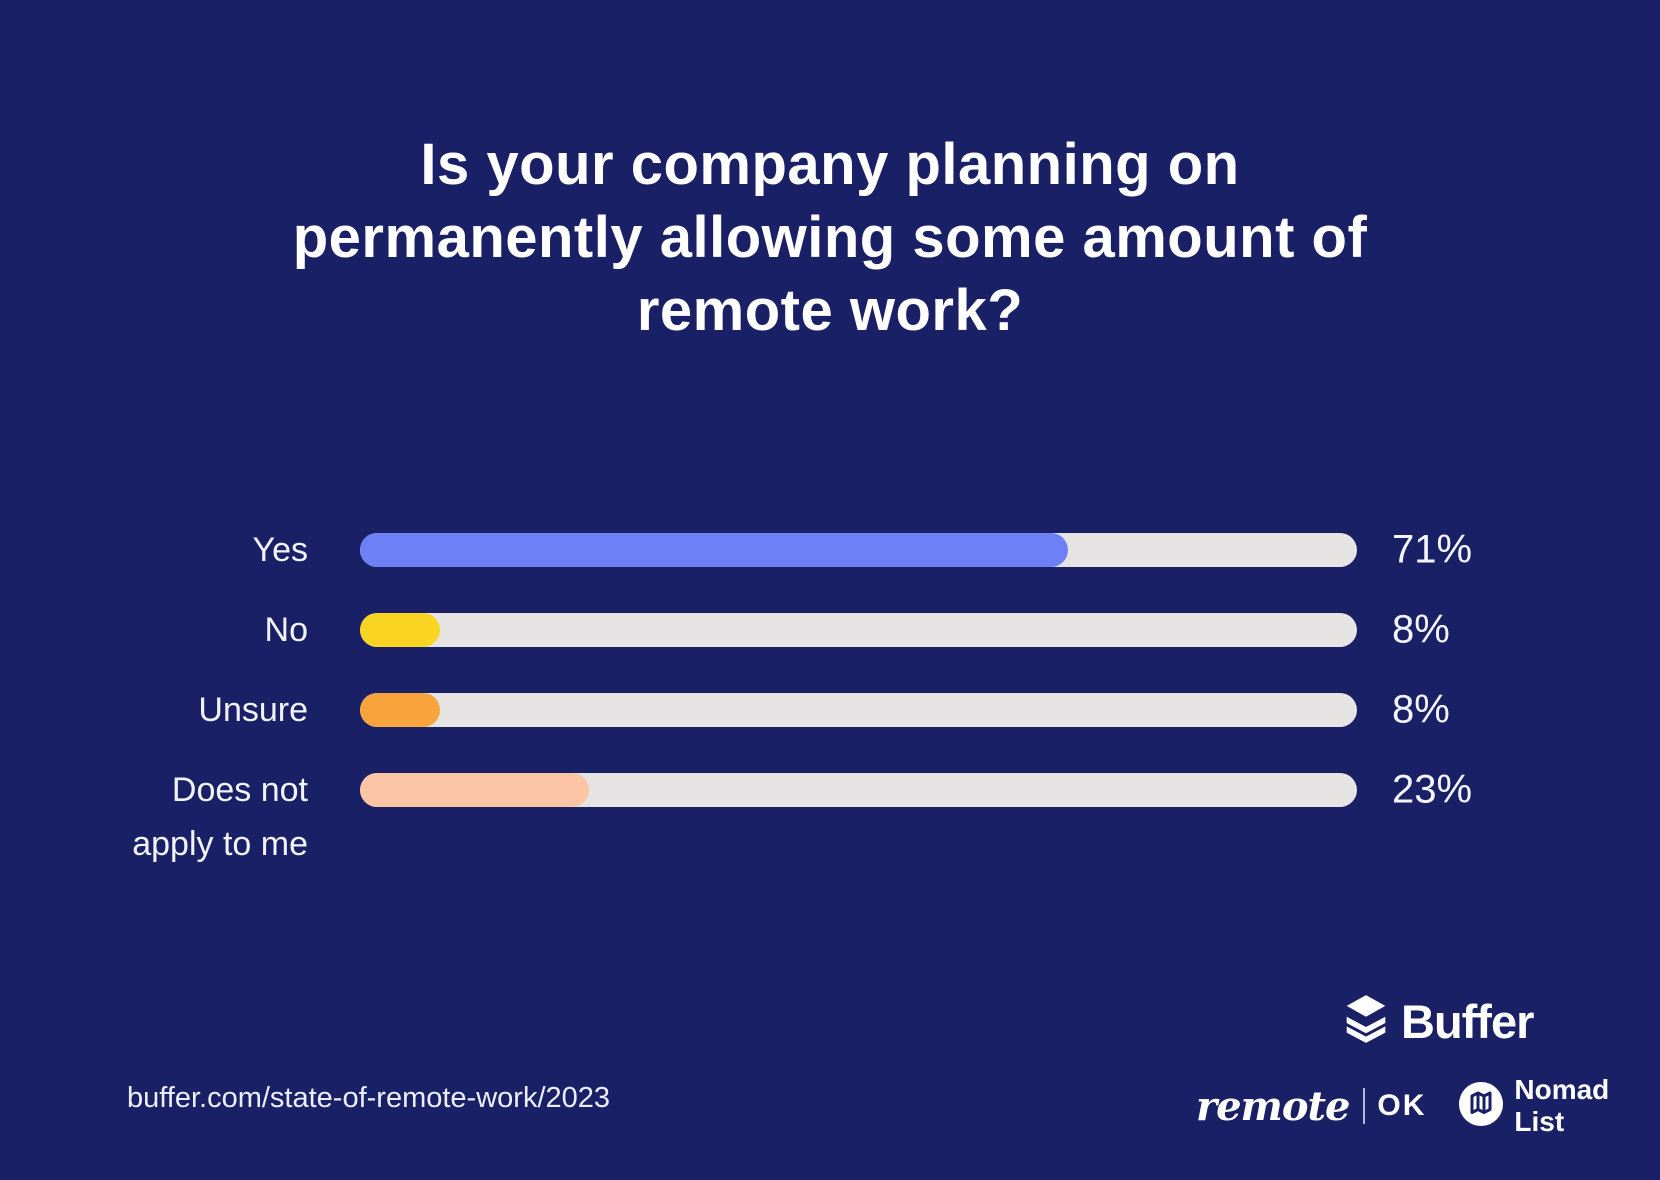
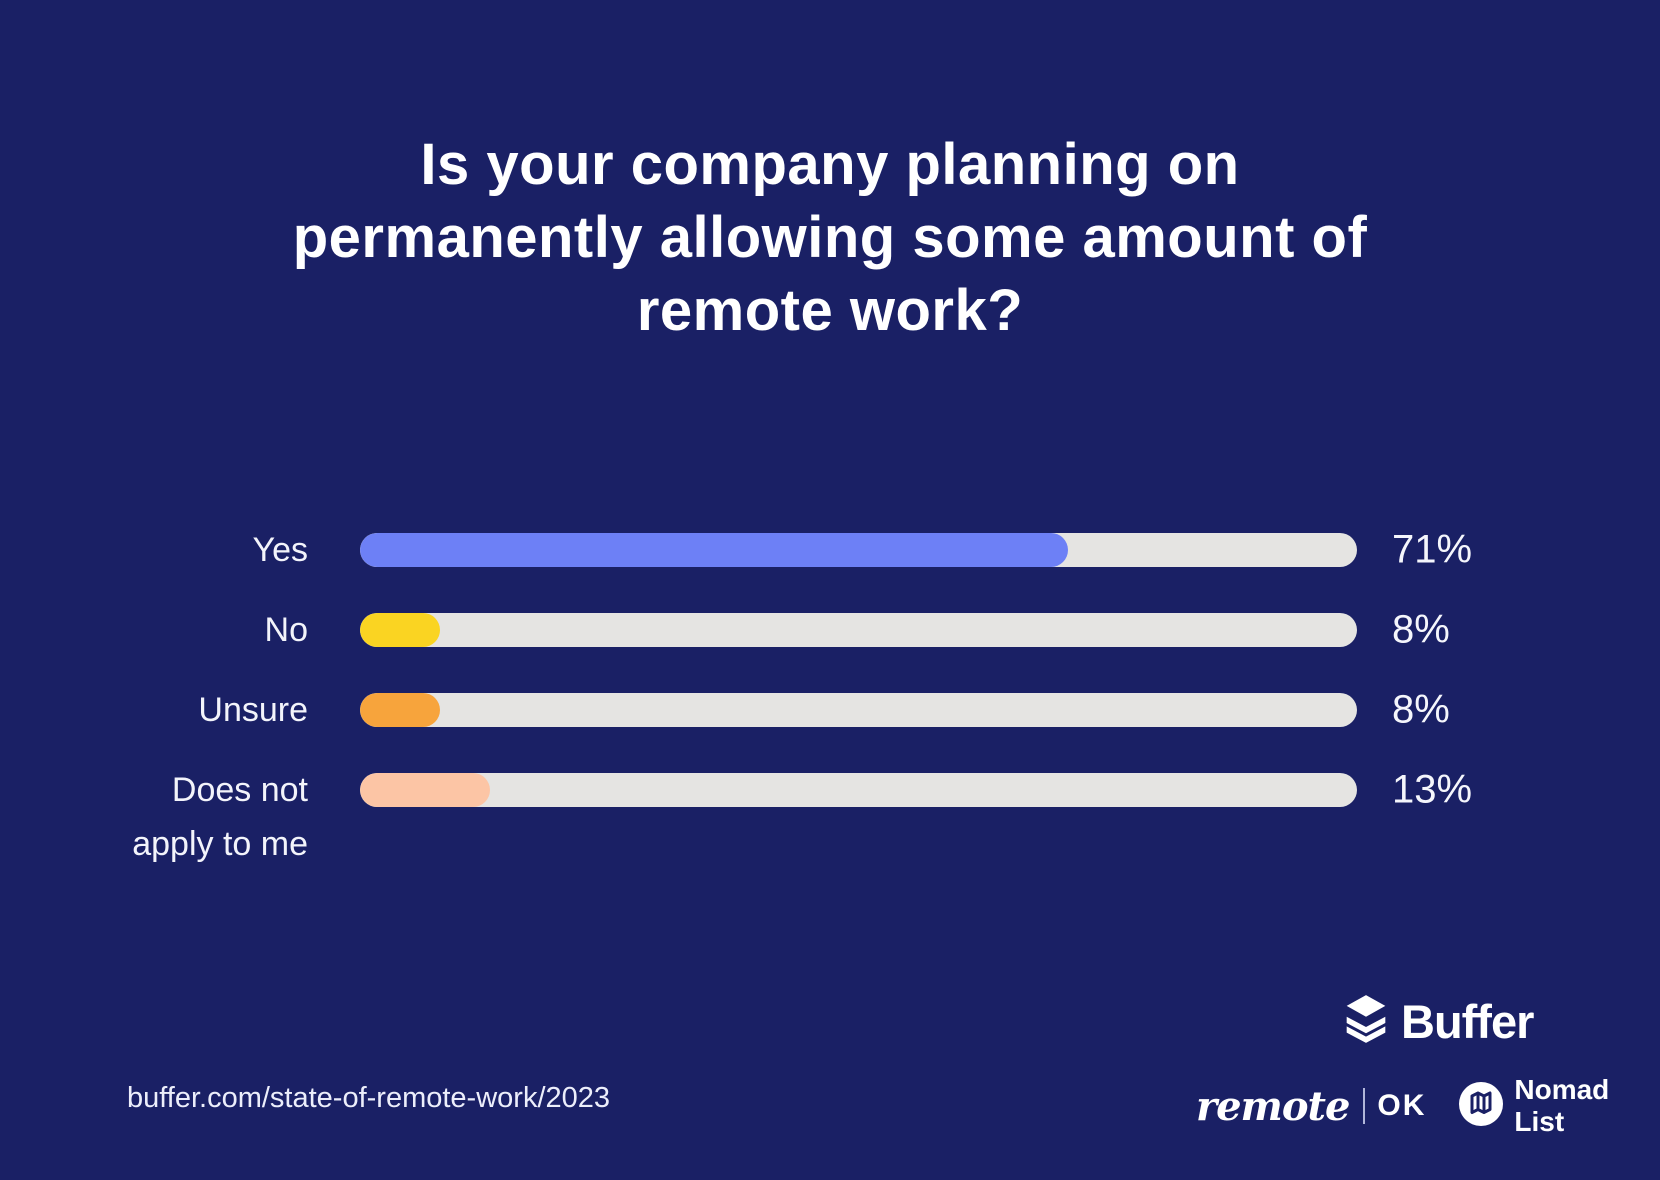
Does not apply to me: 23% -> 13%
